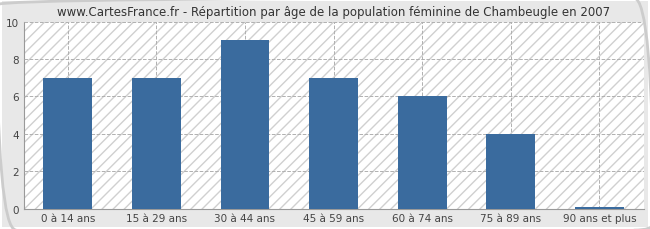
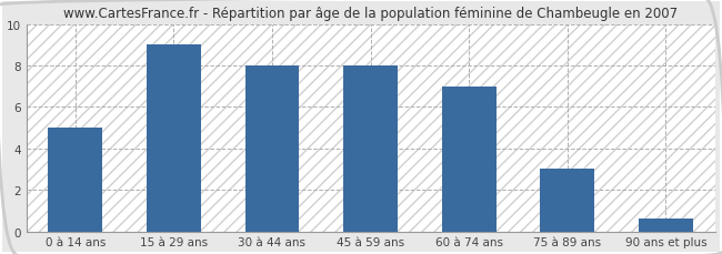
0 à 14 ans: 7.0 -> 5.0
15 à 29 ans: 7.0 -> 9.0
30 à 44 ans: 9.0 -> 8.0
45 à 59 ans: 7.0 -> 8.0
60 à 74 ans: 6.0 -> 7.0
75 à 89 ans: 4.0 -> 3.0
90 ans et plus: 0.1 -> 0.6
